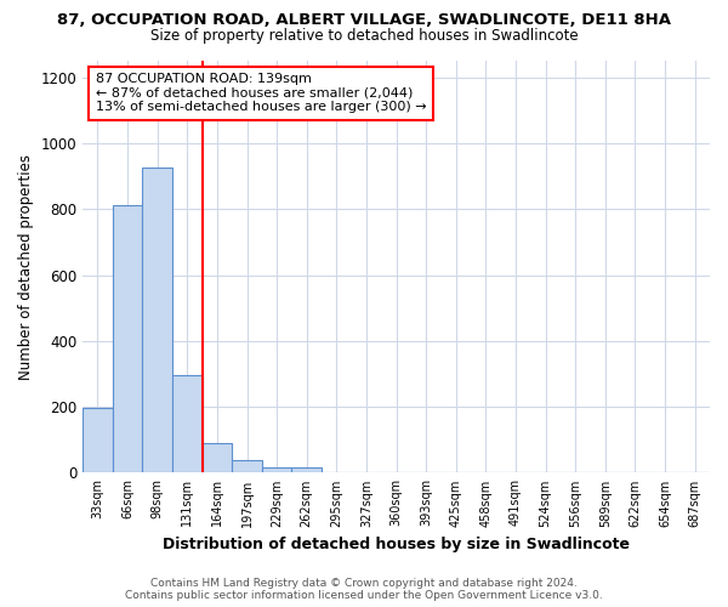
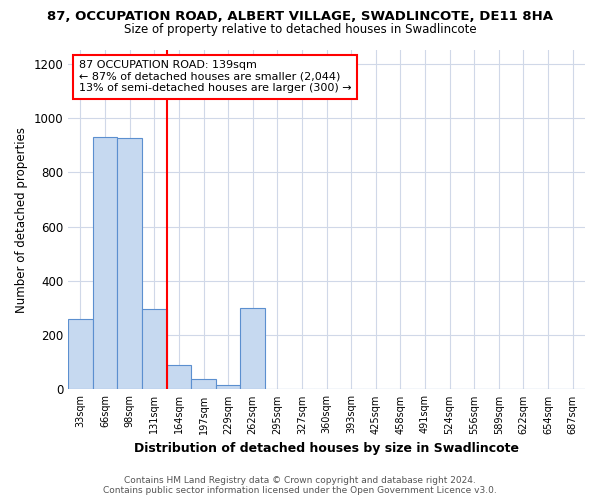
33sqm: 197 -> 260
66sqm: 810 -> 930
262sqm: 15 -> 300
